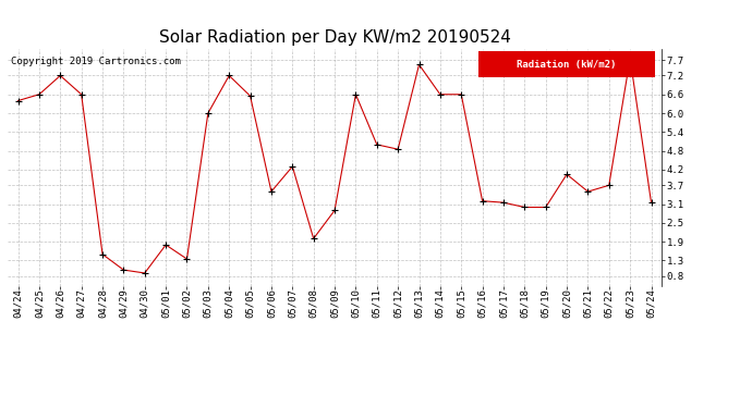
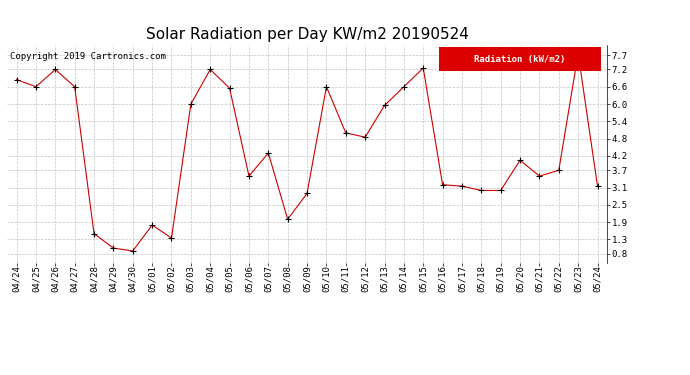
04/24: 6.40 -> 6.85
05/13: 7.55 -> 5.95
05/15: 6.60 -> 7.25
